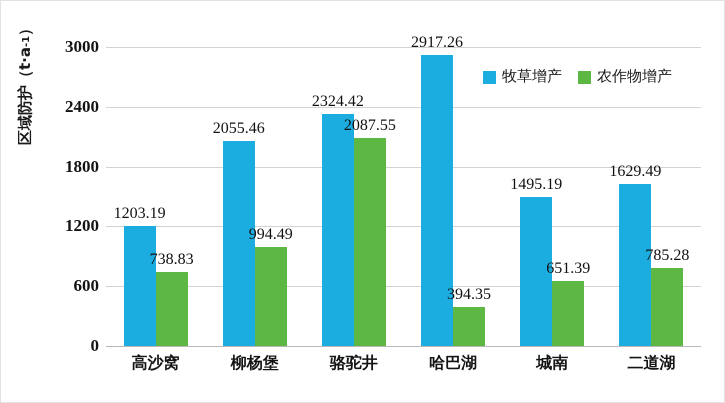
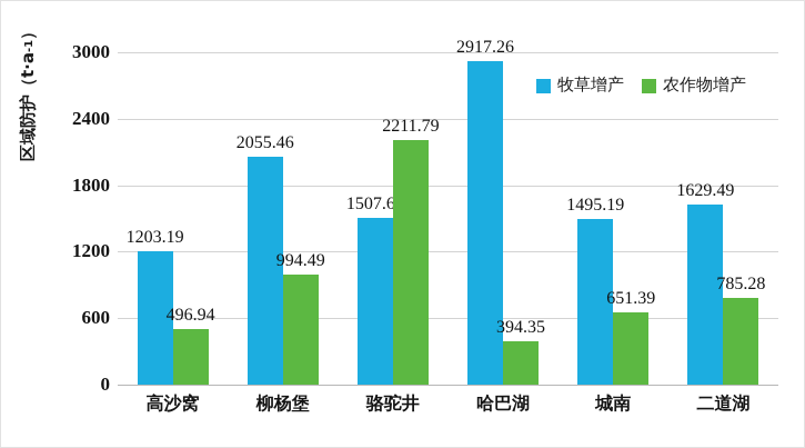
农作物增产/高沙窝: 738.83 -> 496.94
牧草增产/骆驼井: 2324.42 -> 1507.64
农作物增产/骆驼井: 2087.55 -> 2211.79
